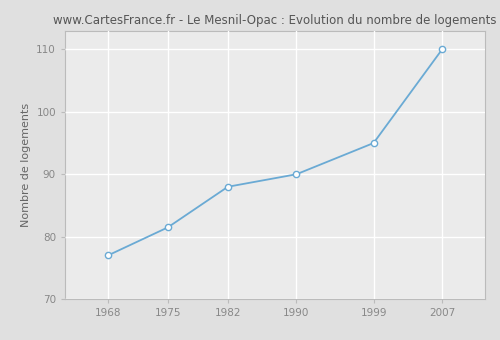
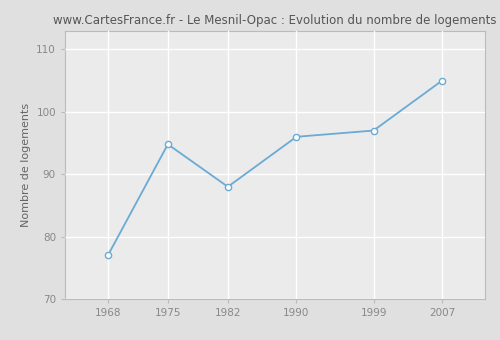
1975: 81.5 -> 94.8
1990: 90.0 -> 96.0
1999: 95.0 -> 97.0
2007: 110.0 -> 105.0
